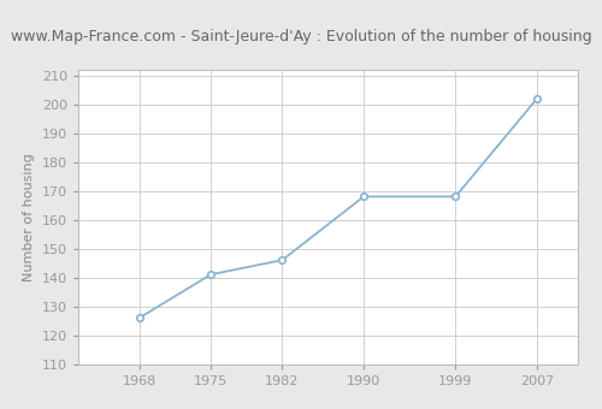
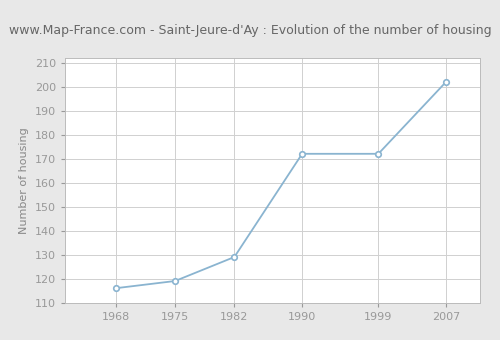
1968: 126 -> 116
1975: 141 -> 119
1982: 146 -> 129
1990: 168 -> 172
1999: 168 -> 172
